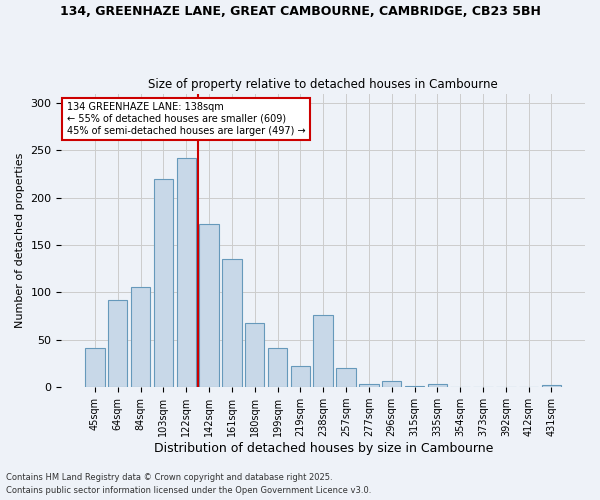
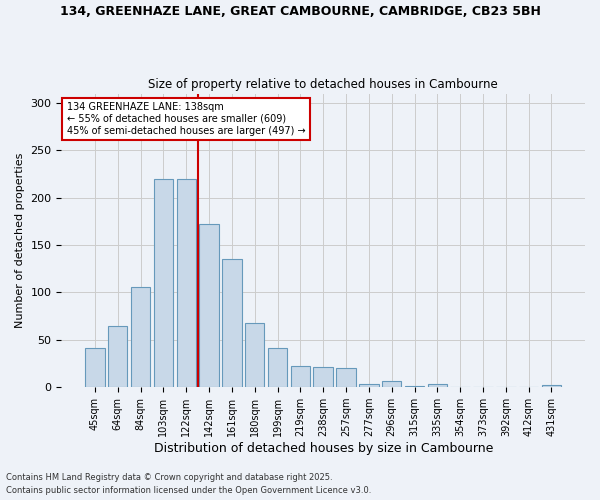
64sqm: 92 -> 65
122sqm: 242 -> 220
238sqm: 76 -> 21
